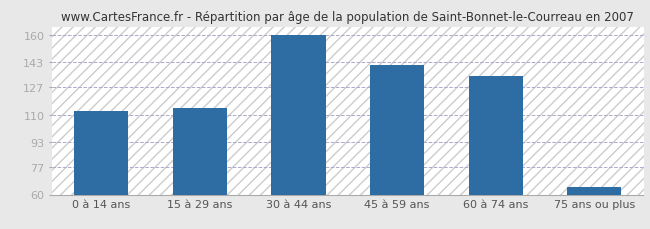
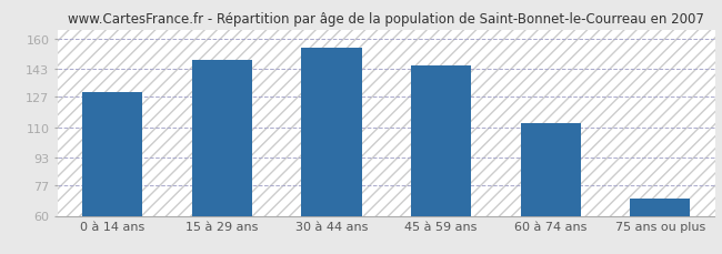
0 à 14 ans: 112 -> 130
15 à 29 ans: 114 -> 148
30 à 44 ans: 160 -> 155
45 à 59 ans: 141 -> 145
60 à 74 ans: 134 -> 112
75 ans ou plus: 65 -> 70
